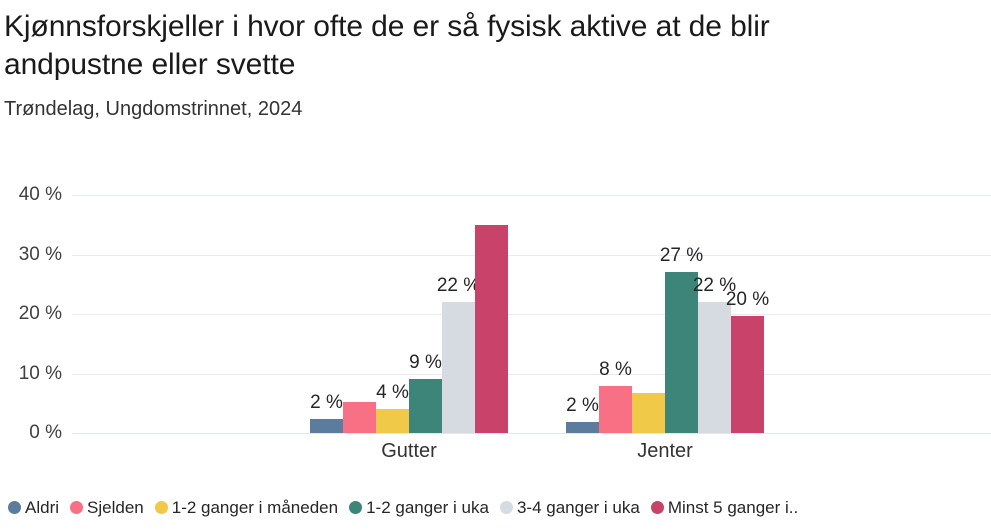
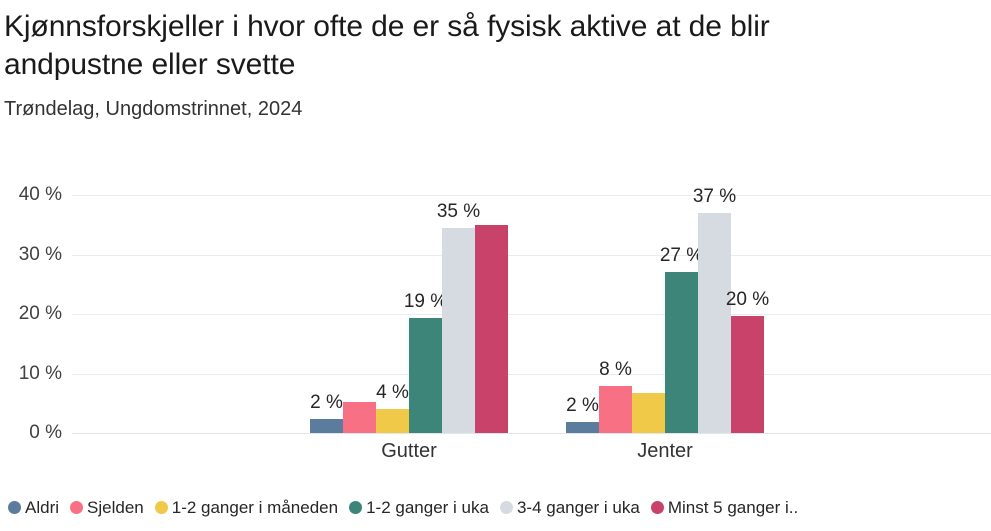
1-2 ganger i uka/Gutter: 9 -> 19
3-4 ganger i uka/Gutter: 22 -> 35
3-4 ganger i uka/Jenter: 22 -> 37
